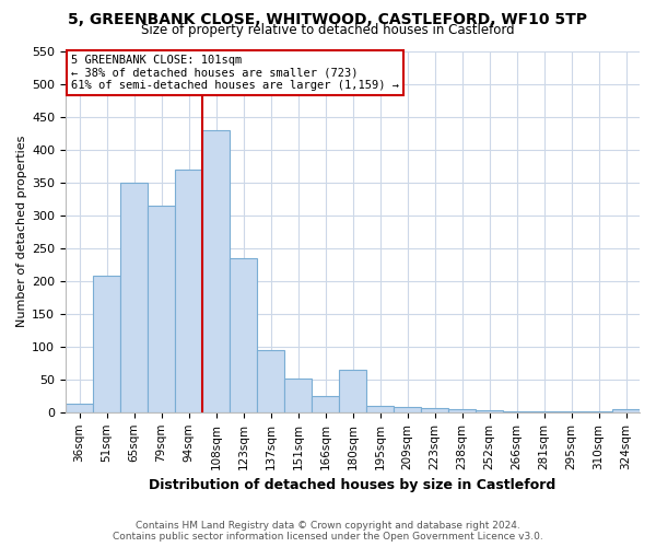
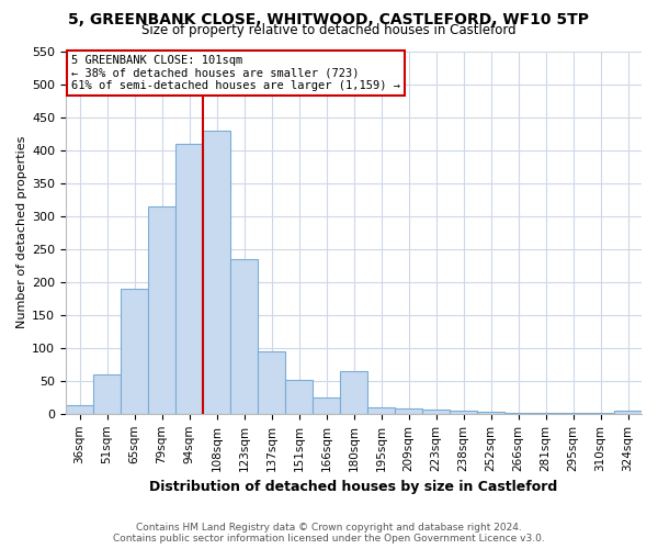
51sqm: 208 -> 60
65sqm: 350 -> 190
94sqm: 370 -> 410
